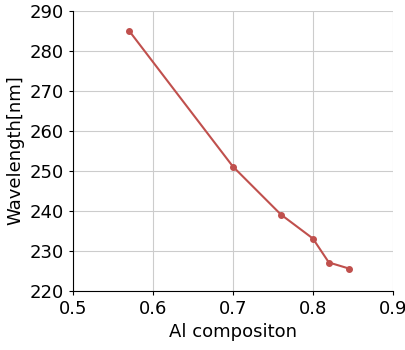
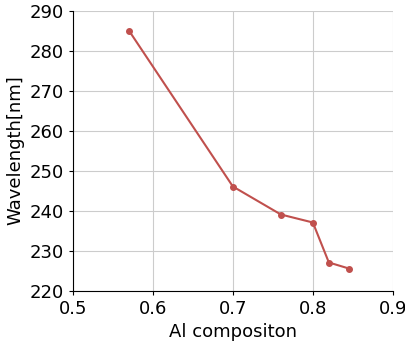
0.7: 251.0 -> 246.0
0.8: 233.0 -> 237.0
